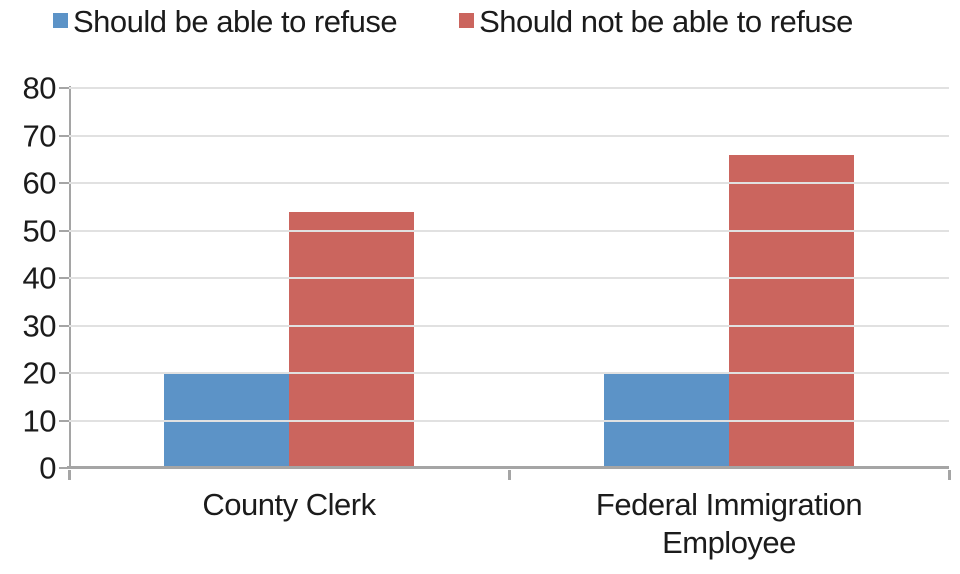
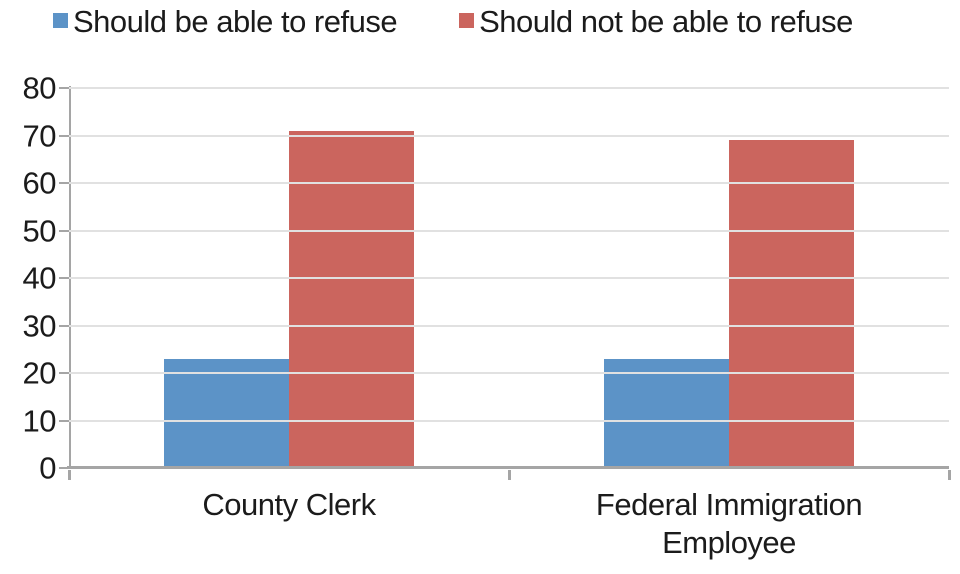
Should be able to refuse/County Clerk: 20 -> 23
Should not be able to refuse/County Clerk: 54 -> 71
Should be able to refuse/Federal Immigration Employee: 20 -> 23
Should not be able to refuse/Federal Immigration Employee: 66 -> 69
